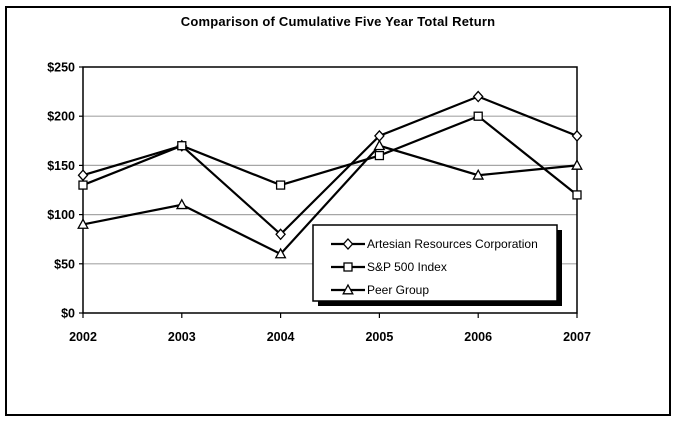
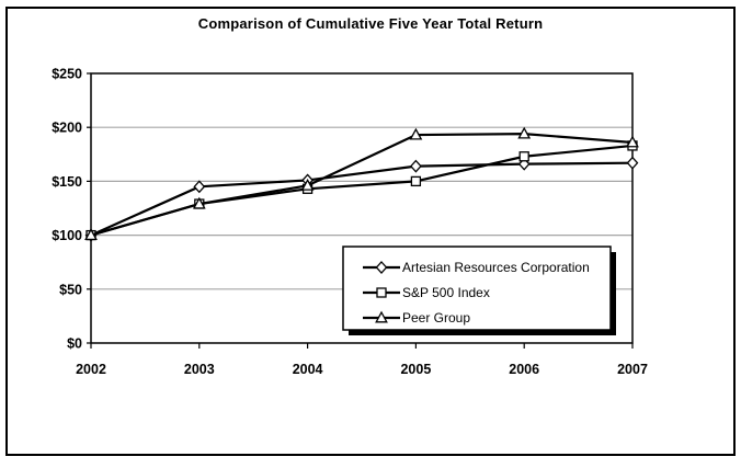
Artesian Resources Corporation/2002: $140 -> $100
S&P 500 Index/2002: $130 -> $100
Peer Group/2002: $90 -> $100
Artesian Resources Corporation/2003: $170 -> $140
S&P 500 Index/2003: $170 -> $130
Peer Group/2003: $110 -> $130
Artesian Resources Corporation/2004: $80 -> $150
S&P 500 Index/2004: $130 -> $140
Peer Group/2004: $60 -> $150
Artesian Resources Corporation/2005: $180 -> $160
S&P 500 Index/2005: $160 -> $150
Peer Group/2005: $170 -> $190
Artesian Resources Corporation/2006: $220 -> $170
S&P 500 Index/2006: $200 -> $170
Peer Group/2006: $140 -> $190
Artesian Resources Corporation/2007: $180 -> $170
S&P 500 Index/2007: $120 -> $180
Peer Group/2007: $150 -> $190
